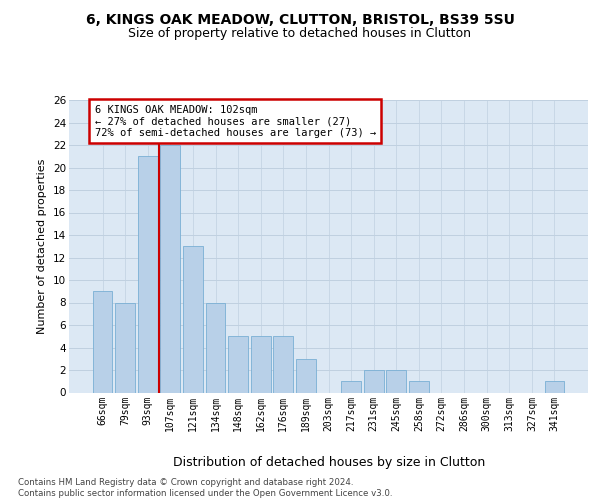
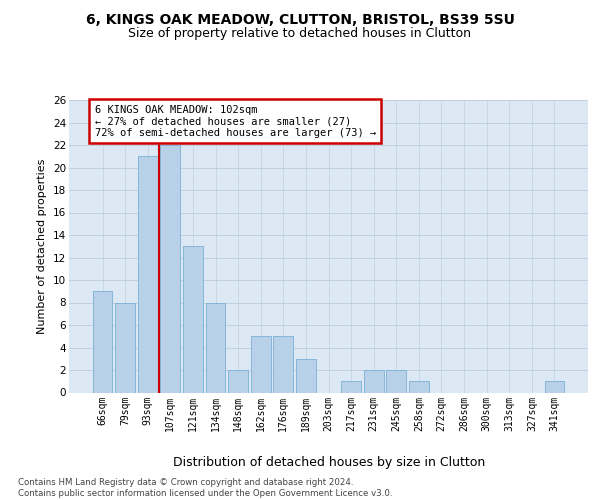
148sqm: 5 -> 2
